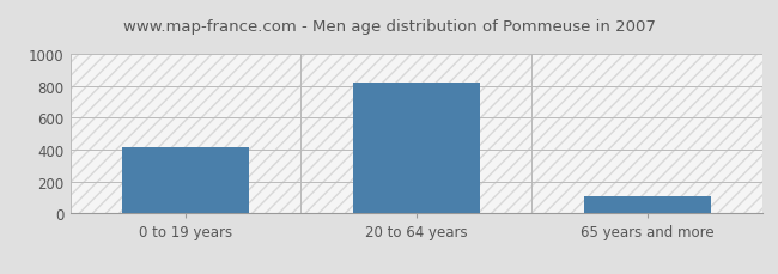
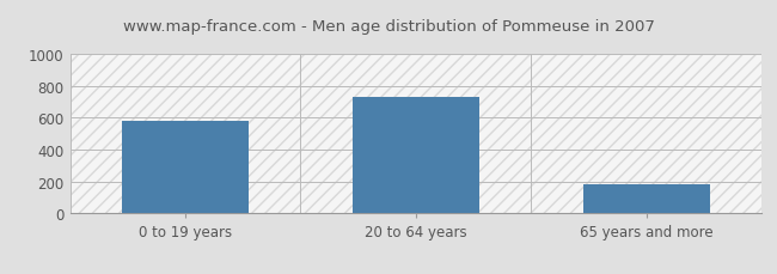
0 to 19 years: 420 -> 580
20 to 64 years: 820 -> 730
65 years and more: 110 -> 180
